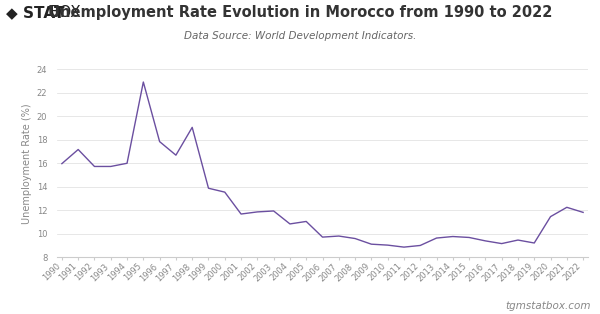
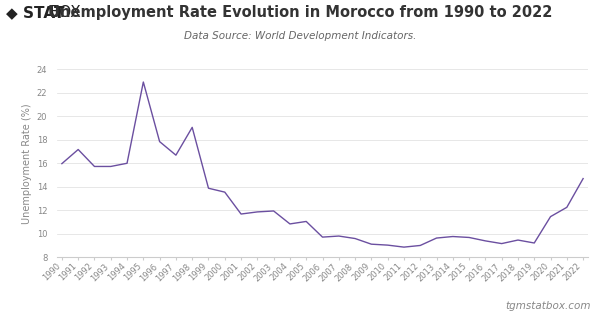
2022: 11.8 -> 14.7
